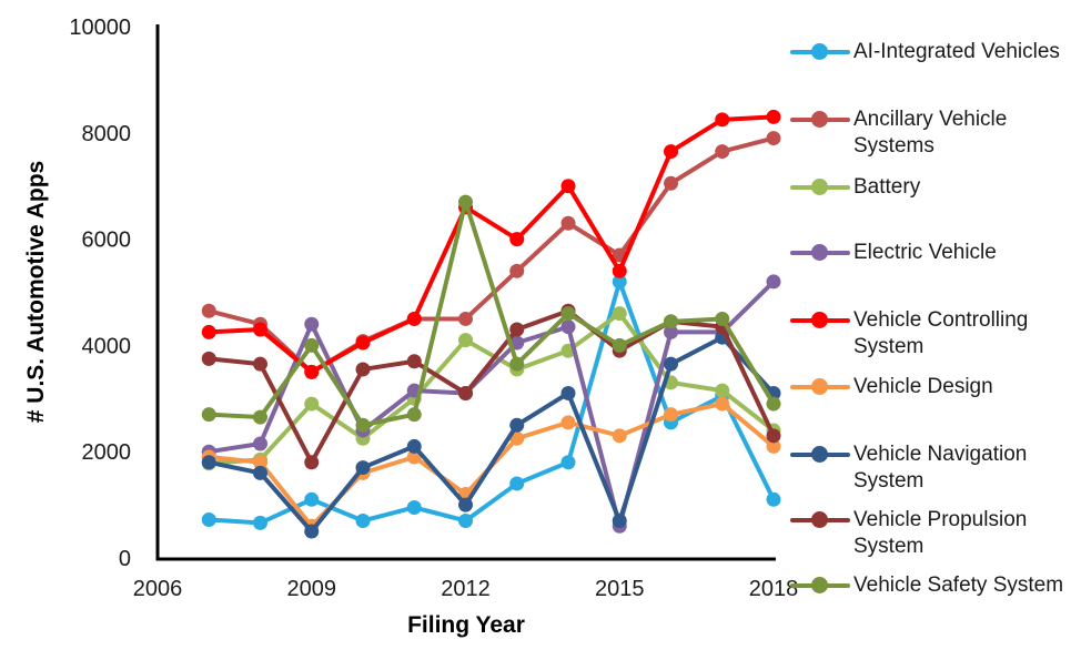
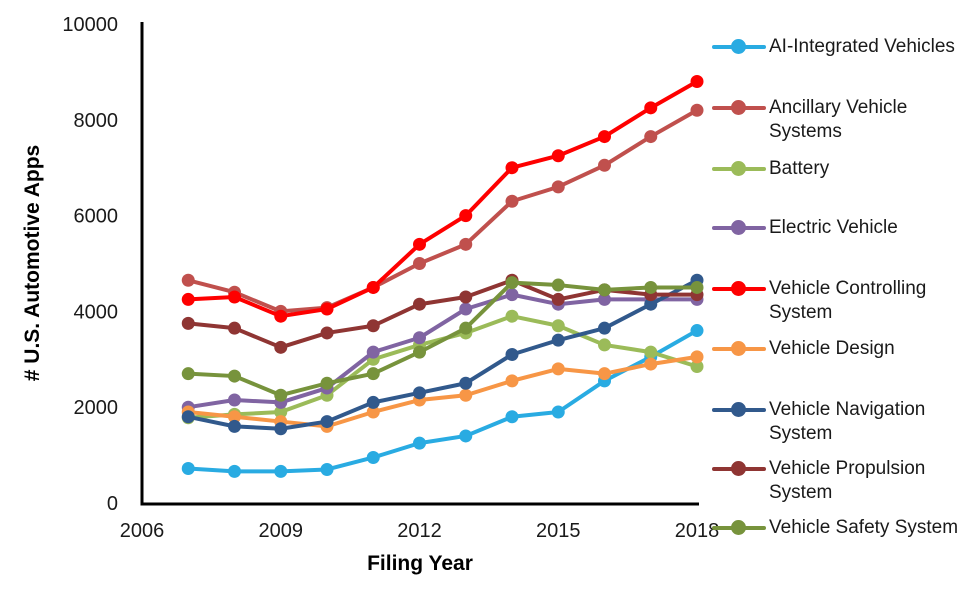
AI-Integrated Vehicles/2009: 1100 -> 700
Ancillary Vehicle Systems/2009: 3500 -> 4000
Battery/2009: 2900 -> 1900
Electric Vehicle/2009: 4400 -> 2100
Vehicle Controlling System/2009: 3500 -> 3900
Vehicle Design/2009: 600 -> 1700
Vehicle Navigation System/2009: 500 -> 1600
Vehicle Propulsion System/2009: 1800 -> 3200
Vehicle Safety System/2009: 4000 -> 2200
AI-Integrated Vehicles/2012: 700 -> 1200
Ancillary Vehicle Systems/2012: 4500 -> 5000
Battery/2012: 4100 -> 3300
Electric Vehicle/2012: 3100 -> 3400
Vehicle Controlling System/2012: 6600 -> 5400
Vehicle Design/2012: 1200 -> 2200
Vehicle Navigation System/2012: 1000 -> 2300
Vehicle Propulsion System/2012: 3100 -> 4200
Vehicle Safety System/2012: 6700 -> 3200
AI-Integrated Vehicles/2015: 5200 -> 1900
Ancillary Vehicle Systems/2015: 5700 -> 6600
Battery/2015: 4600 -> 3700
Electric Vehicle/2015: 600 -> 4200
Vehicle Controlling System/2015: 5400 -> 7200
Vehicle Design/2015: 2300 -> 2800
Vehicle Navigation System/2015: 700 -> 3400
Vehicle Propulsion System/2015: 3900 -> 4200
Vehicle Safety System/2015: 4000 -> 4600
AI-Integrated Vehicles/2018: 1100 -> 3600
Ancillary Vehicle Systems/2018: 7900 -> 8200
Battery/2018: 2400 -> 2800
Electric Vehicle/2018: 5200 -> 4200
Vehicle Controlling System/2018: 8300 -> 8800
Vehicle Design/2018: 2100 -> 3000
Vehicle Navigation System/2018: 3100 -> 4600
Vehicle Propulsion System/2018: 2300 -> 4400
Vehicle Safety System/2018: 2900 -> 4500
